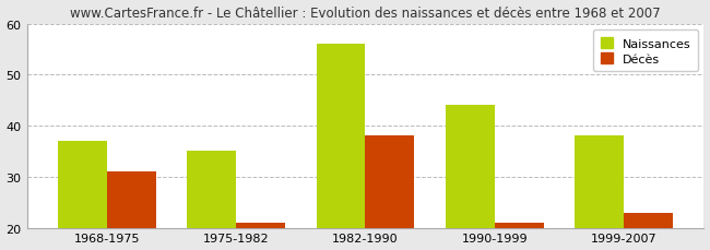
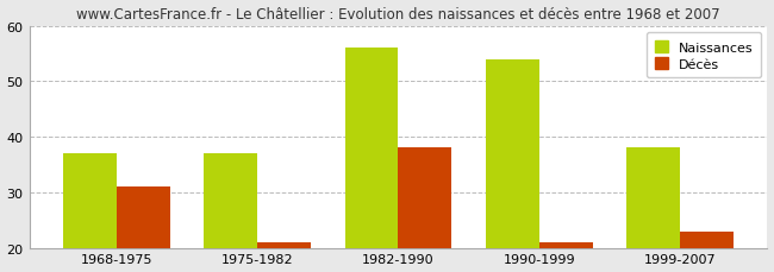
Naissances/1975-1982: 35 -> 37
Naissances/1990-1999: 44 -> 54
